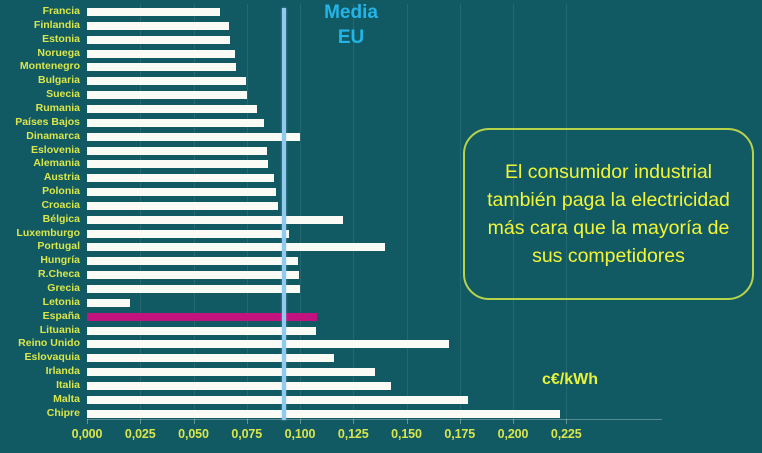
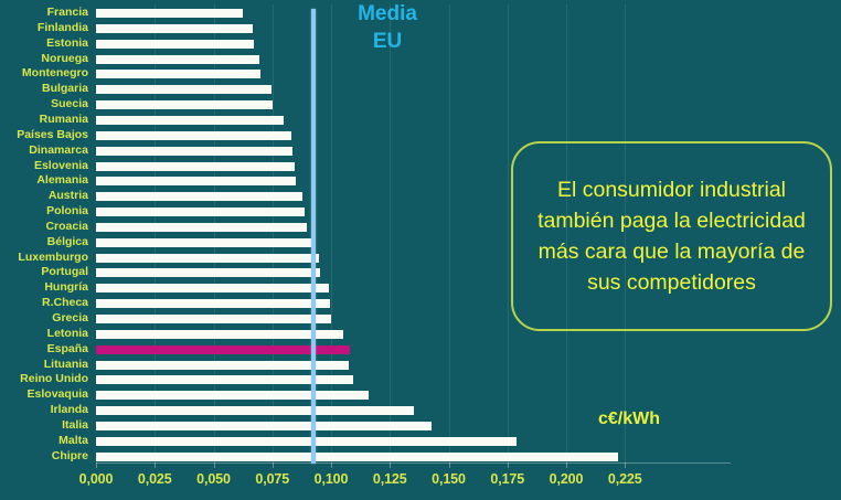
Dinamarca: 0,10 -> 0,08
Bélgica: 0,12 -> 0,09
Portugal: 0,14 -> 0,10
Letonia: 0,02 -> 0,10
Reino Unido: 0,17 -> 0,11
